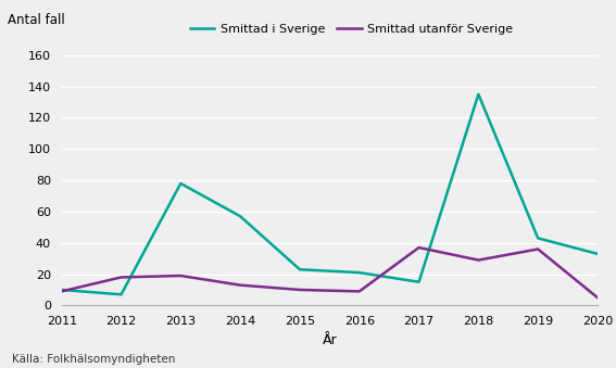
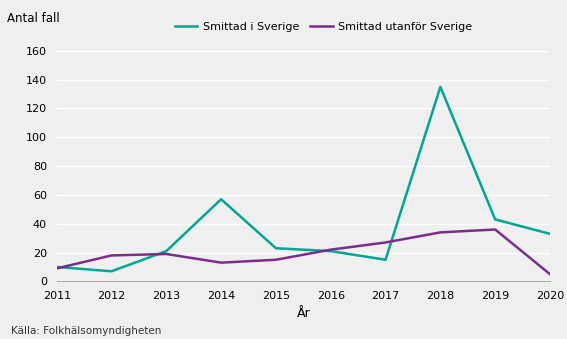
Smittad i Sverige/2013: 78 -> 21
Smittad utanför Sverige/2015: 10 -> 15
Smittad utanför Sverige/2016: 9 -> 22
Smittad utanför Sverige/2017: 37 -> 27
Smittad utanför Sverige/2018: 29 -> 34
